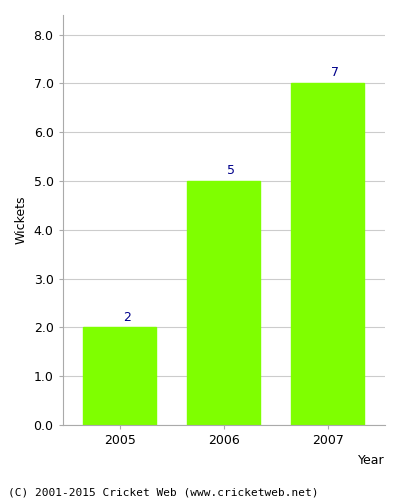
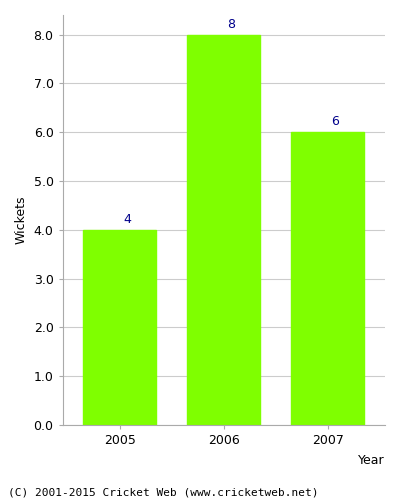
2005: 2 -> 4
2006: 5 -> 8
2007: 7 -> 6
